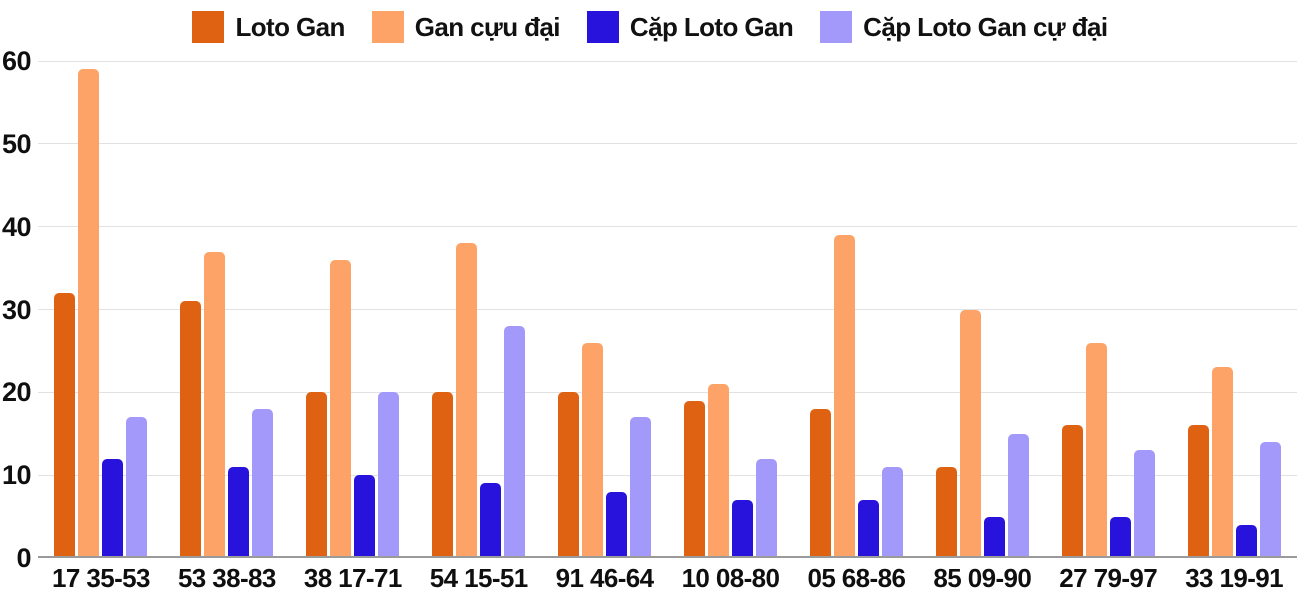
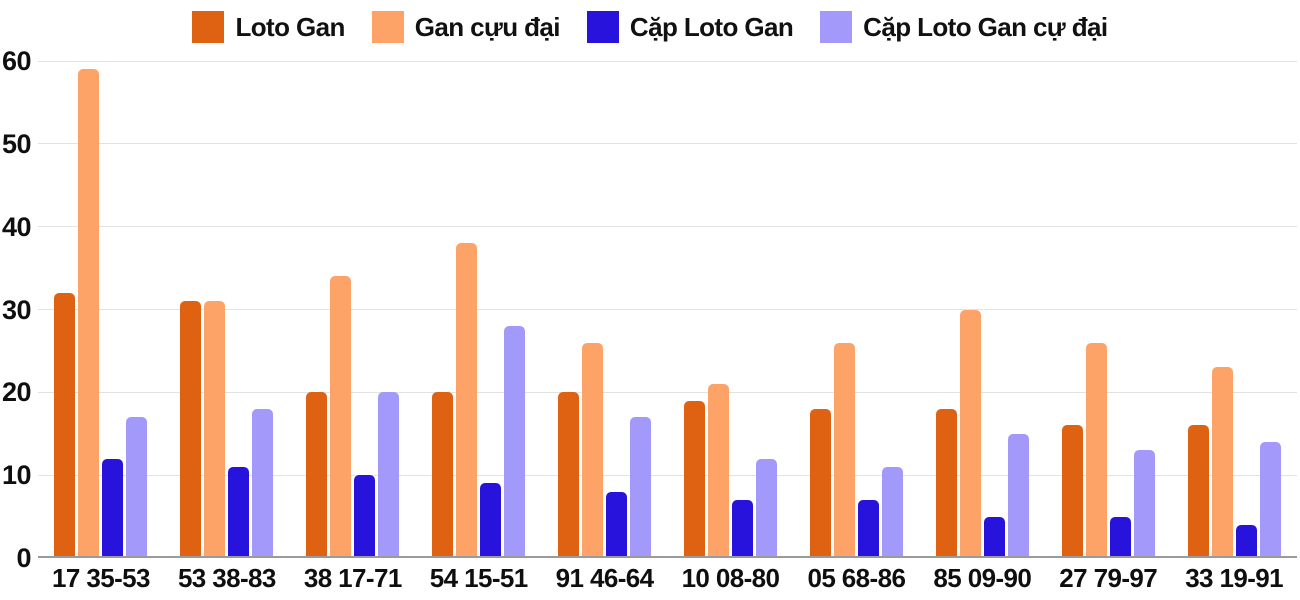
Gan cựu đại/53 38-83: 37 -> 31
Gan cựu đại/38 17-71: 36 -> 34
Gan cựu đại/05 68-86: 39 -> 26
Loto Gan/85 09-90: 11 -> 18
